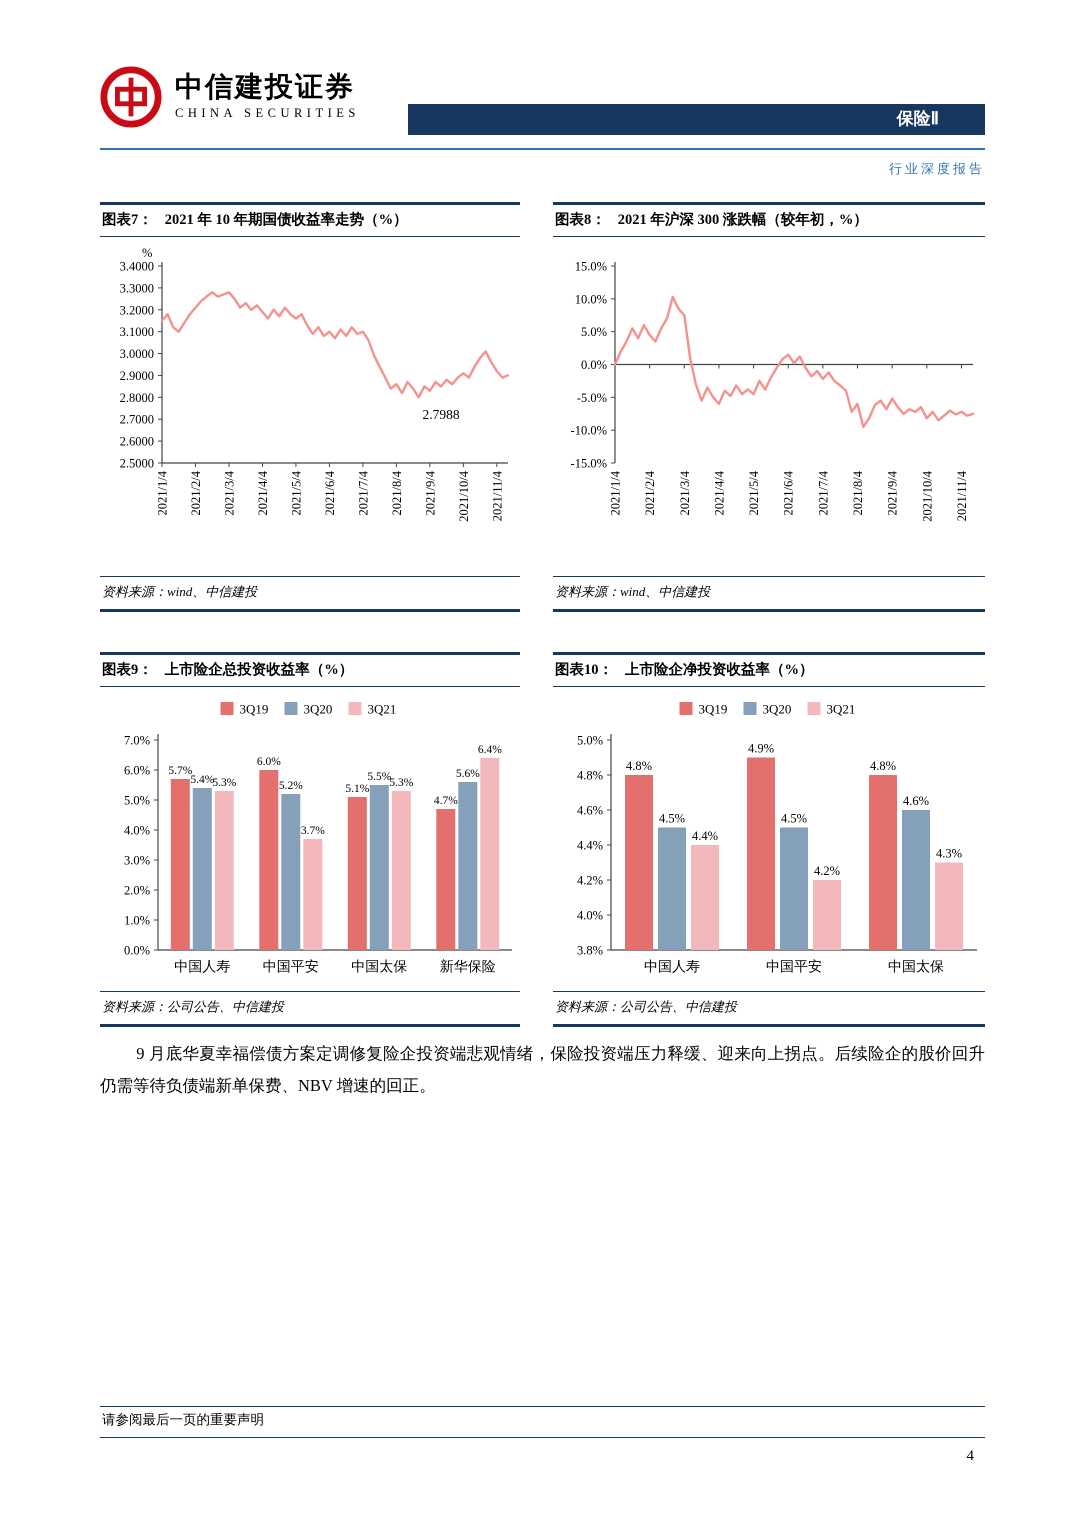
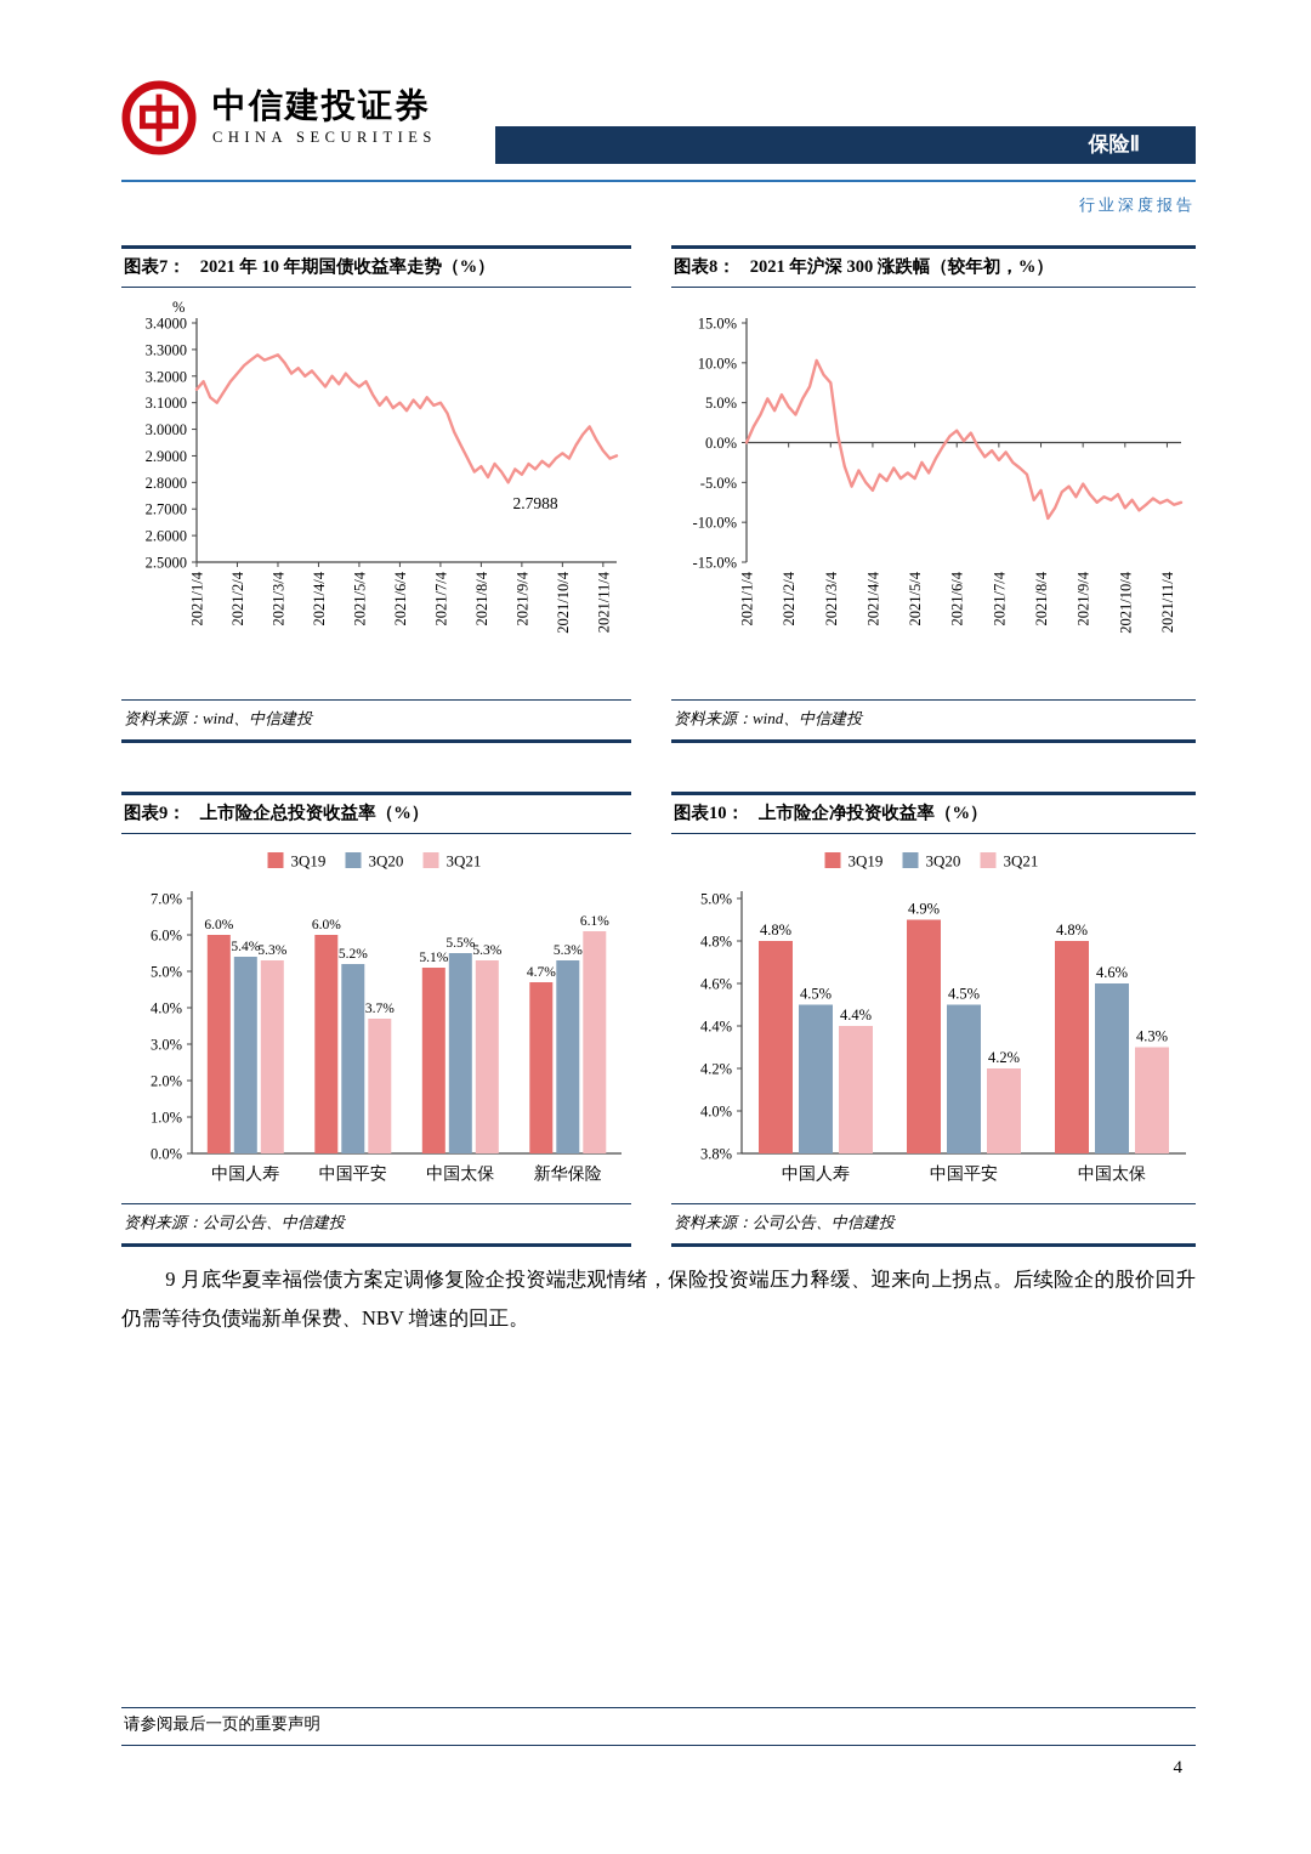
上市险企总投资收益率（%）/3Q19/中国人寿: 5.7% -> 6.0%
上市险企总投资收益率（%）/3Q20/新华保险: 5.6% -> 5.3%
上市险企总投资收益率（%）/3Q21/新华保险: 6.4% -> 6.1%
